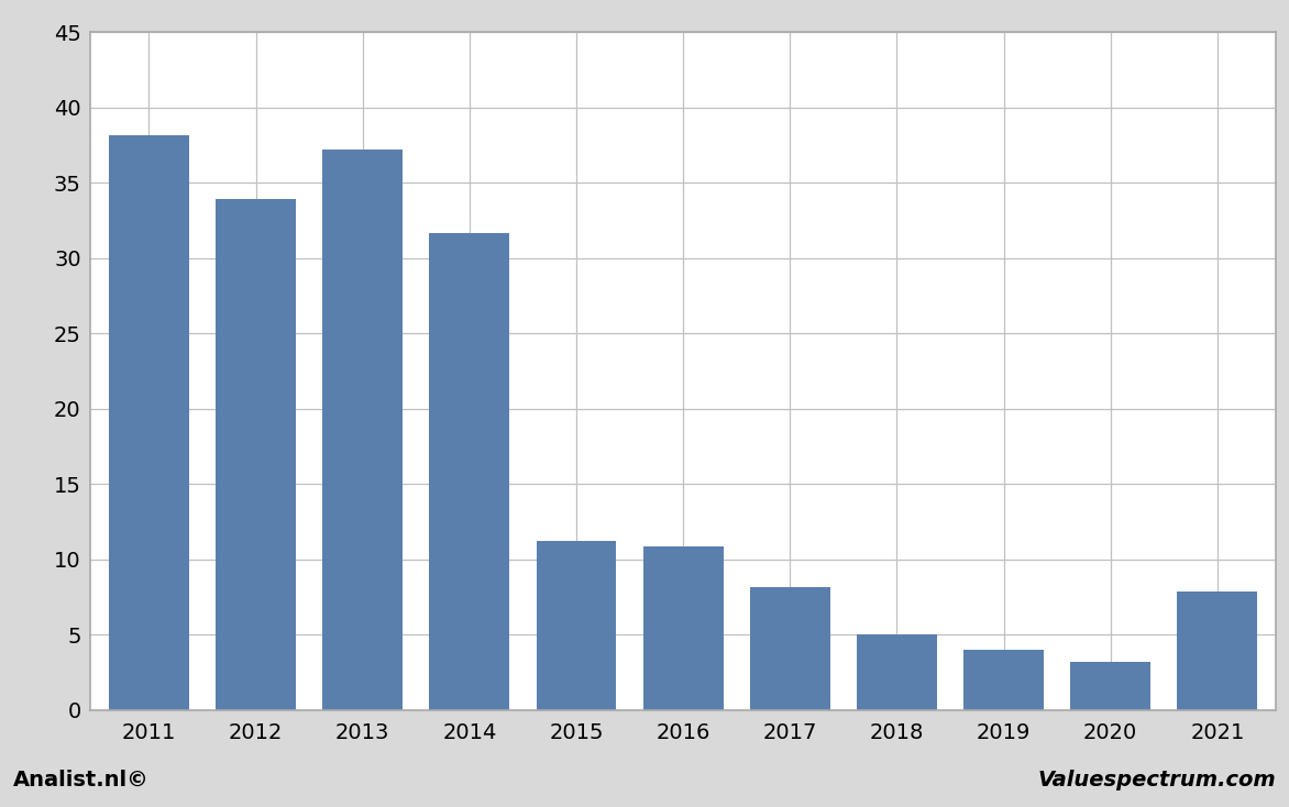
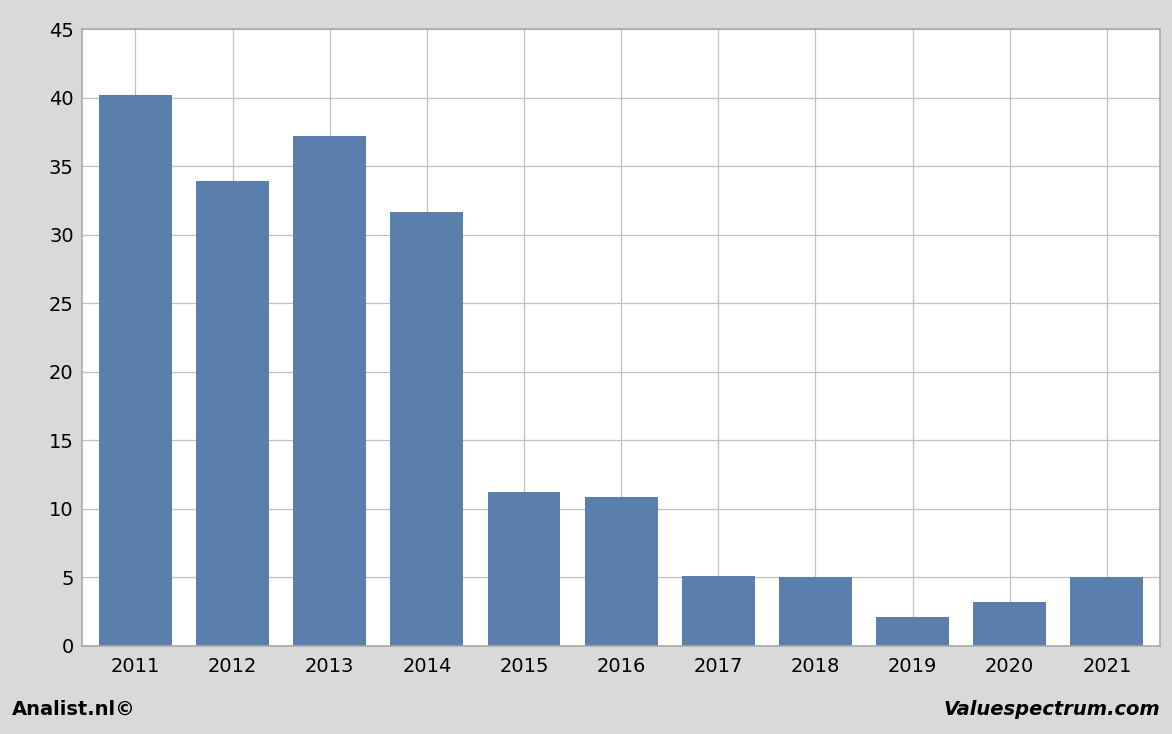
2011: 38.2 -> 40.2
2017: 8.2 -> 5.1
2019: 4.0 -> 2.1
2021: 7.9 -> 5.0
